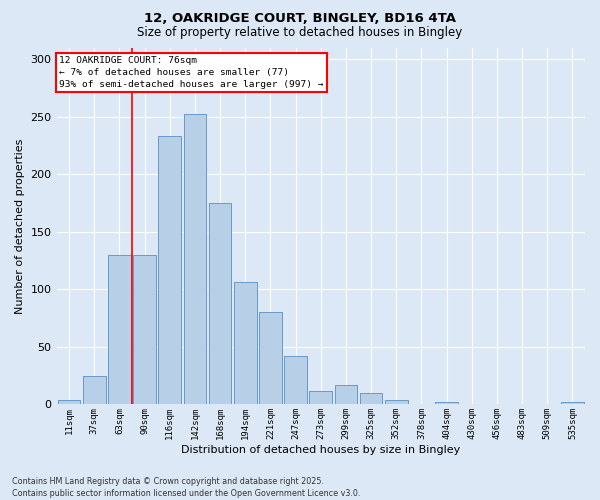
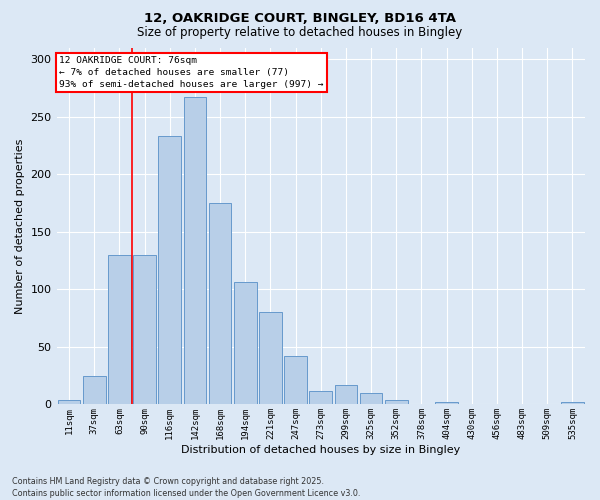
142sqm: 252 -> 267
